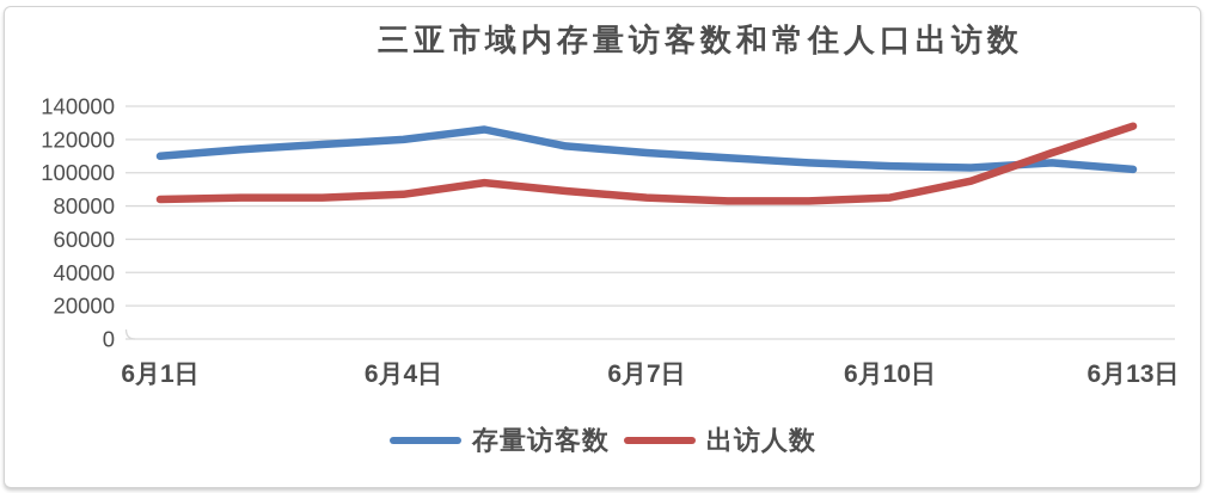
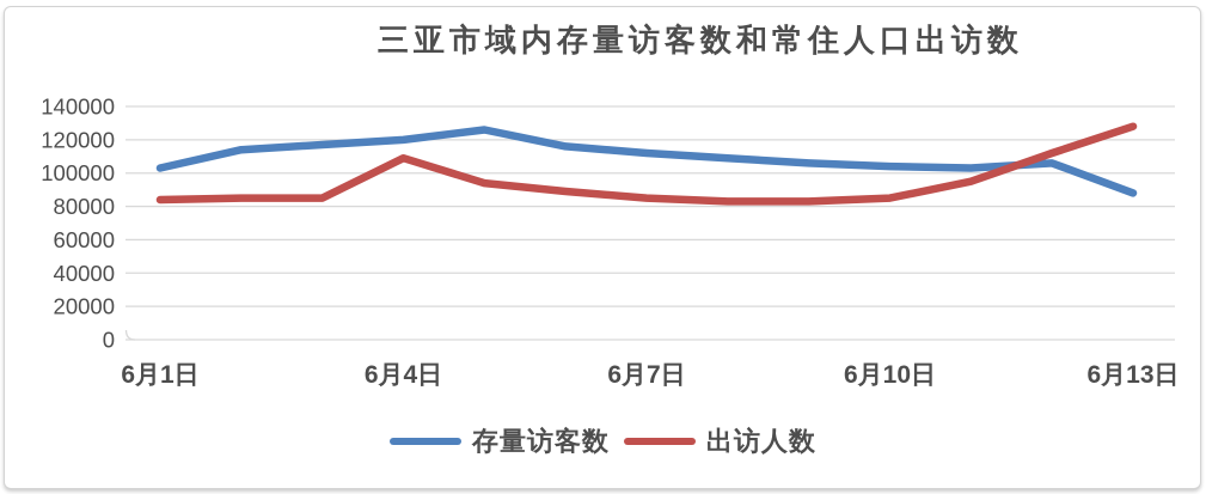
存量访客数/6月1日: 110000 -> 103000
出访人数/6月4日: 87000 -> 109000
存量访客数/6月13日: 102000 -> 88000
